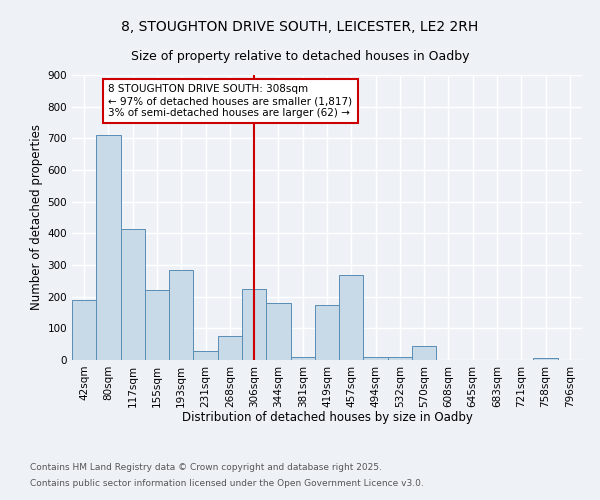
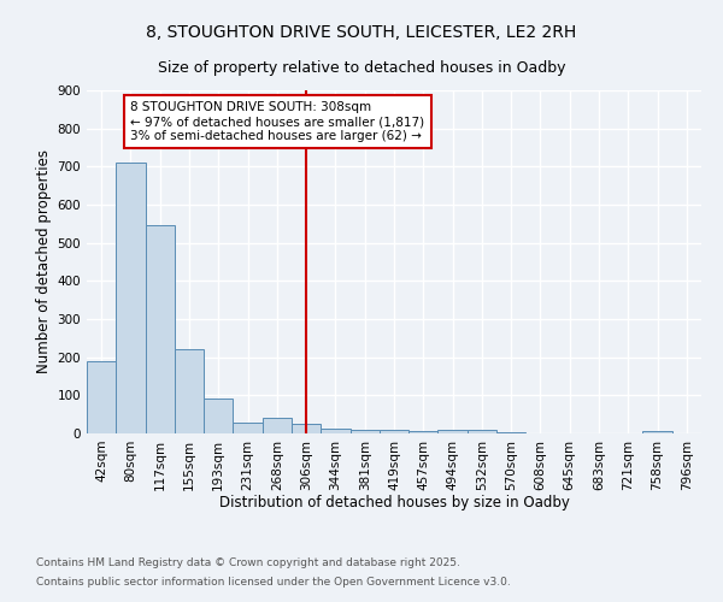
117sqm: 415 -> 545
193sqm: 285 -> 92
268sqm: 75 -> 40
306sqm: 225 -> 25
344sqm: 180 -> 14
419sqm: 175 -> 10
457sqm: 270 -> 6
570sqm: 45 -> 4
